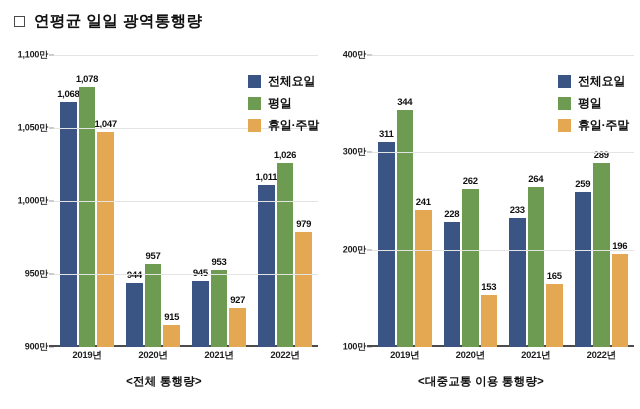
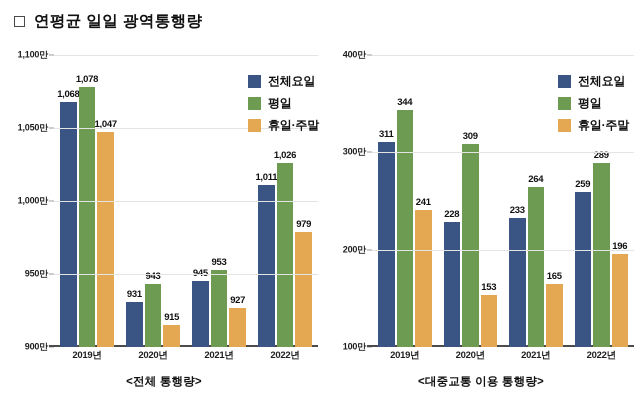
<전체 통행량>/전체요일/2020년: 944 -> 931
<전체 통행량>/평일/2020년: 957 -> 943
<대중교통 이용 통행량>/평일/2020년: 262 -> 309
